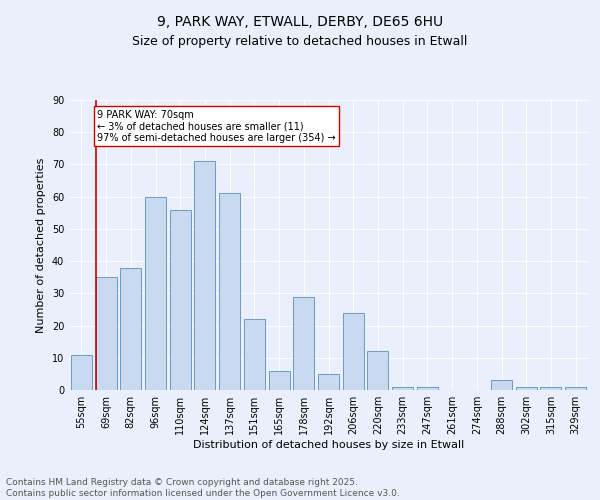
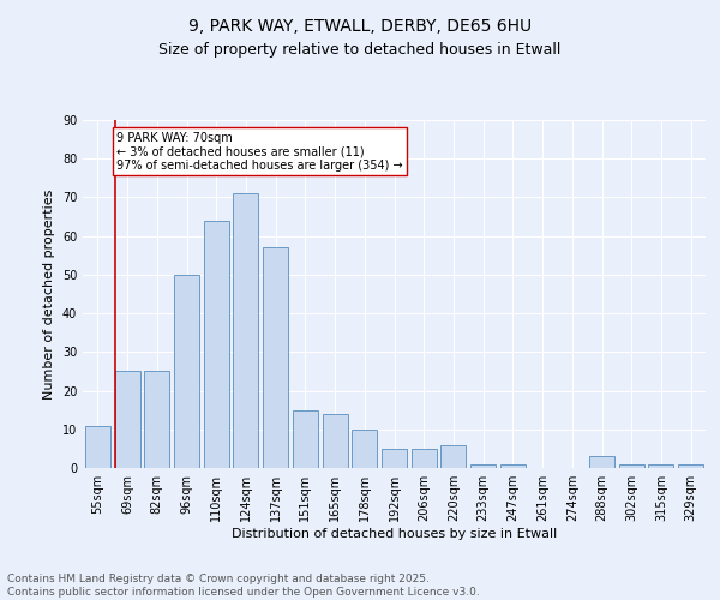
69sqm: 35 -> 25
82sqm: 38 -> 25
96sqm: 60 -> 50
110sqm: 56 -> 64
137sqm: 61 -> 57
151sqm: 22 -> 15
165sqm: 6 -> 14
178sqm: 29 -> 10
206sqm: 24 -> 5
220sqm: 12 -> 6
